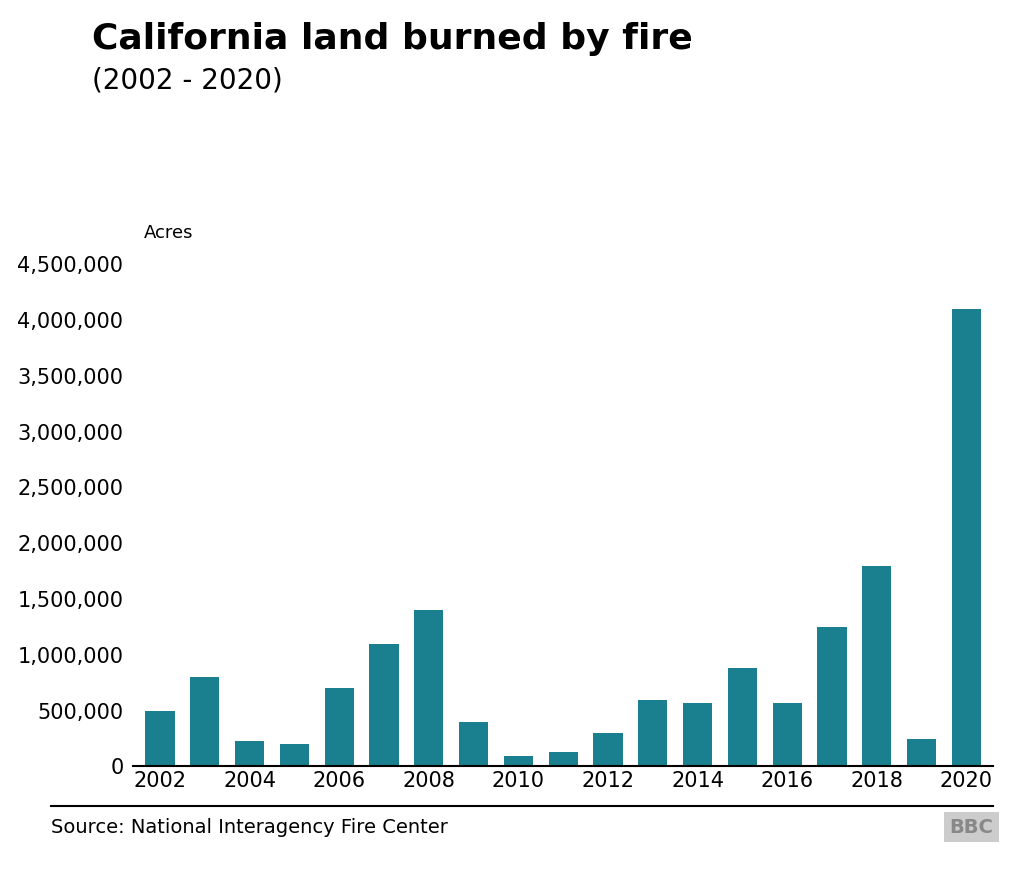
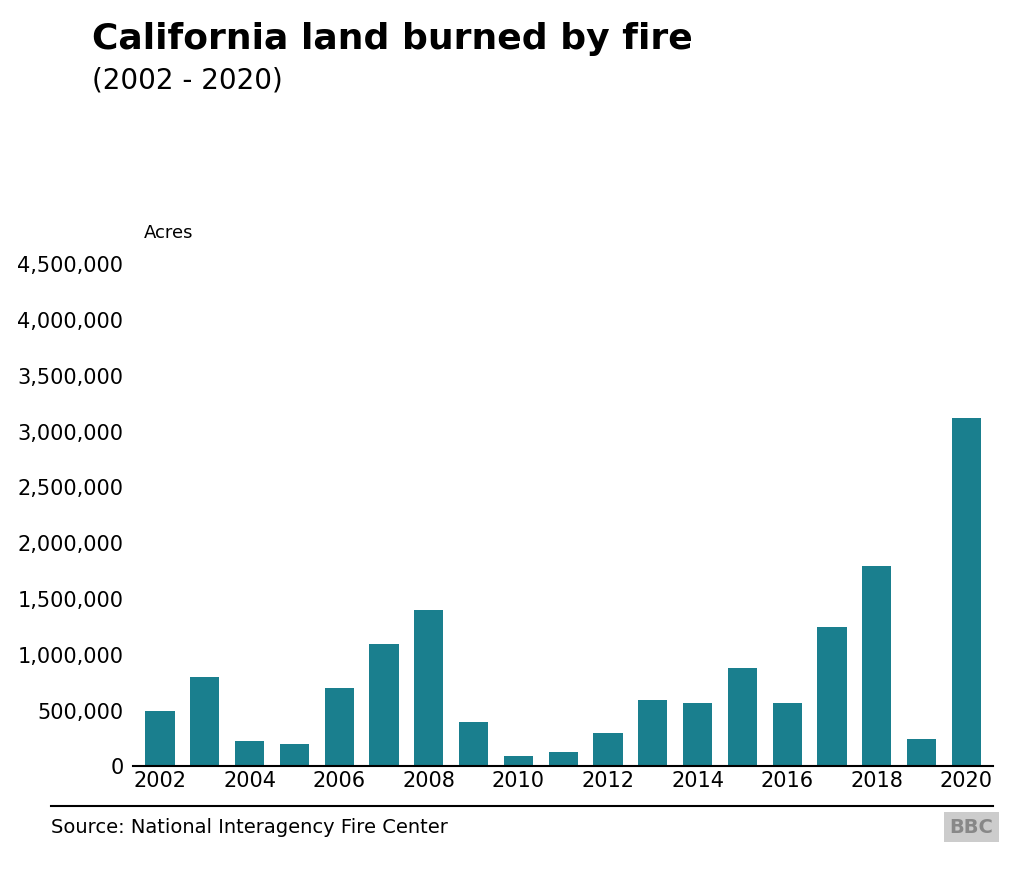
2020: 4,100,000 -> 3,120,000
